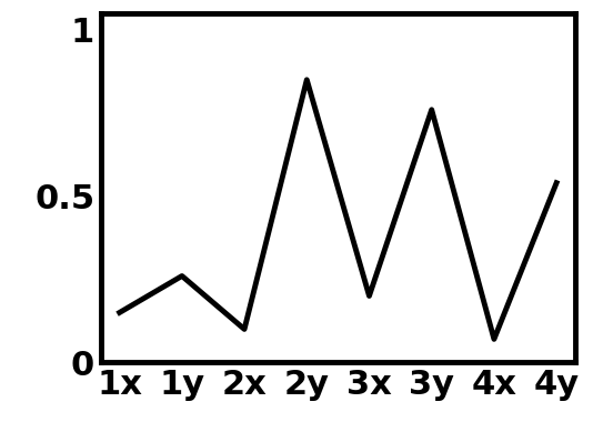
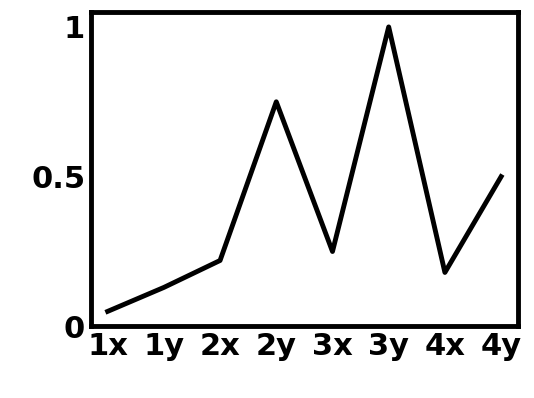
1x: 0.15 -> 0.05
1y: 0.26 -> 0.13
2x: 0.10 -> 0.22
2y: 0.85 -> 0.75
3x: 0.20 -> 0.25
3y: 0.76 -> 1.00
4x: 0.07 -> 0.18
4y: 0.54 -> 0.50
